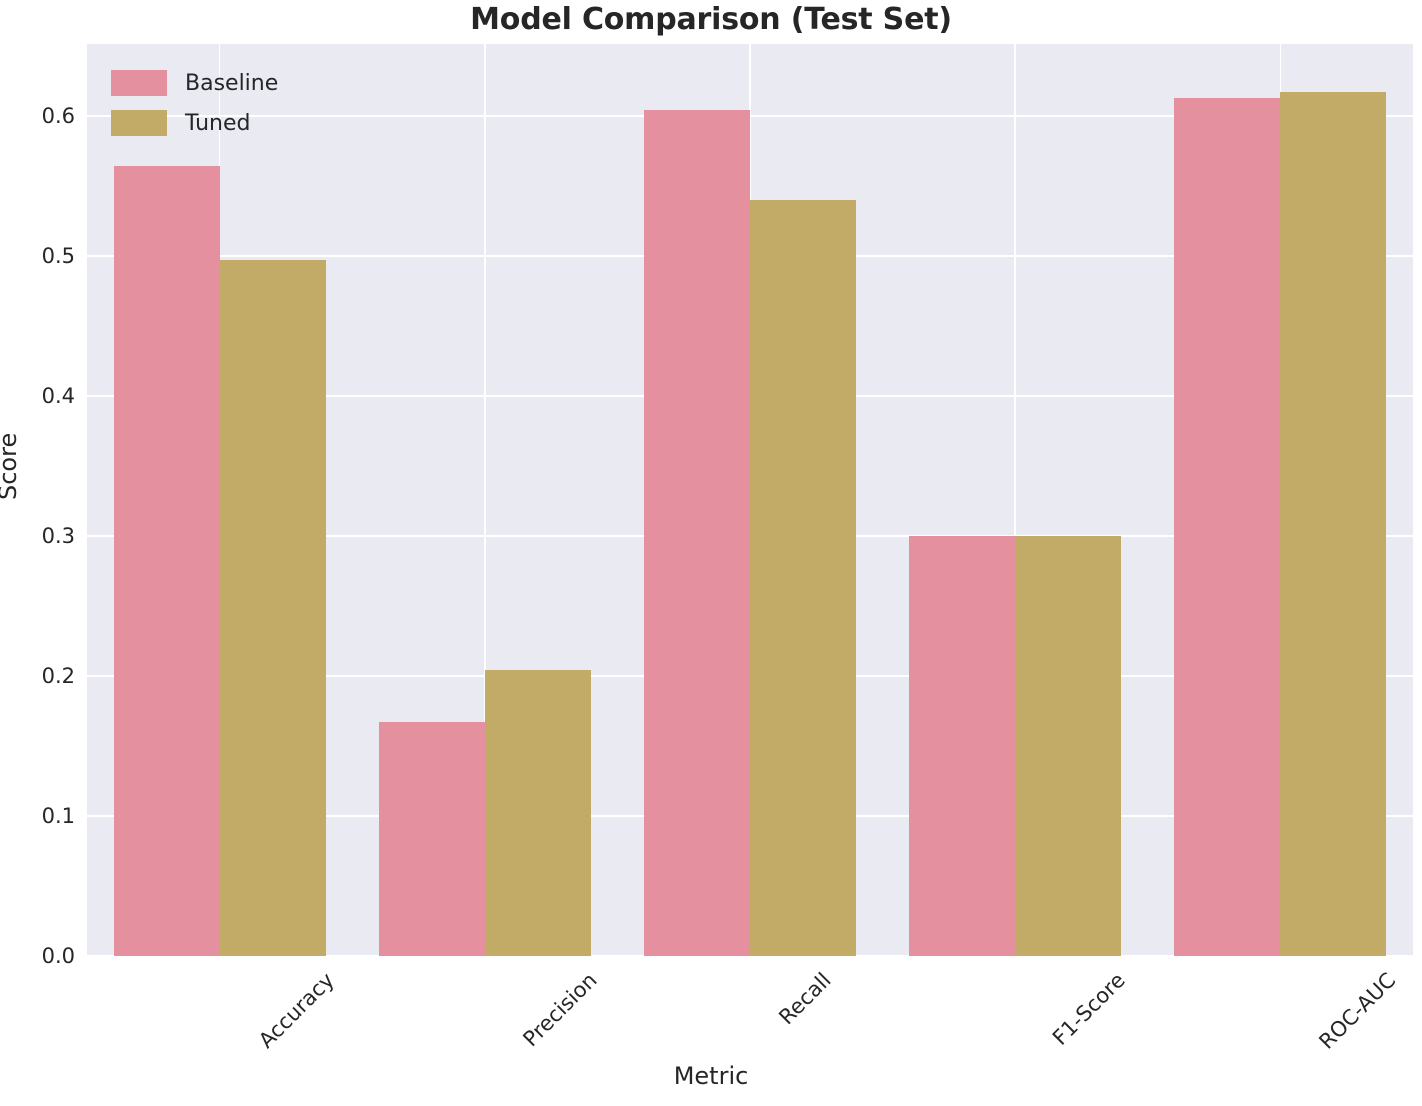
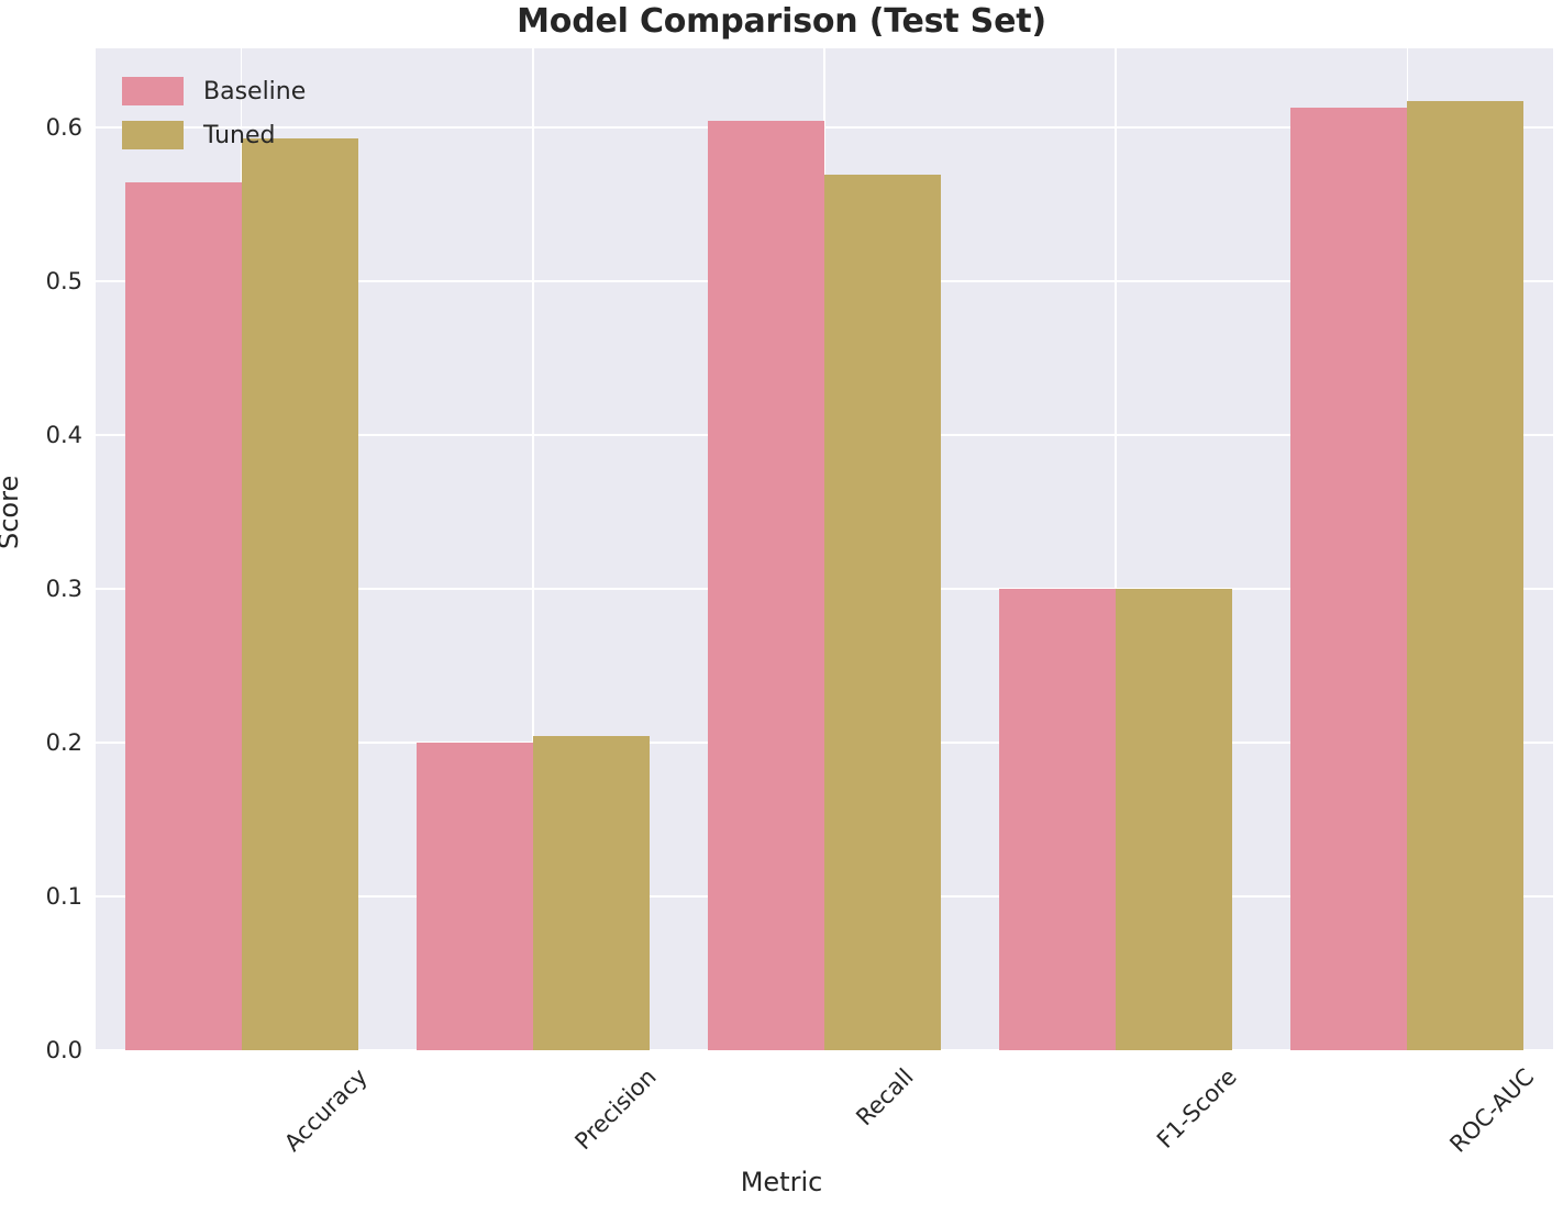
Tuned/Accuracy: 0.497 -> 0.593
Baseline/Precision: 0.167 -> 0.200
Tuned/Recall: 0.540 -> 0.569
